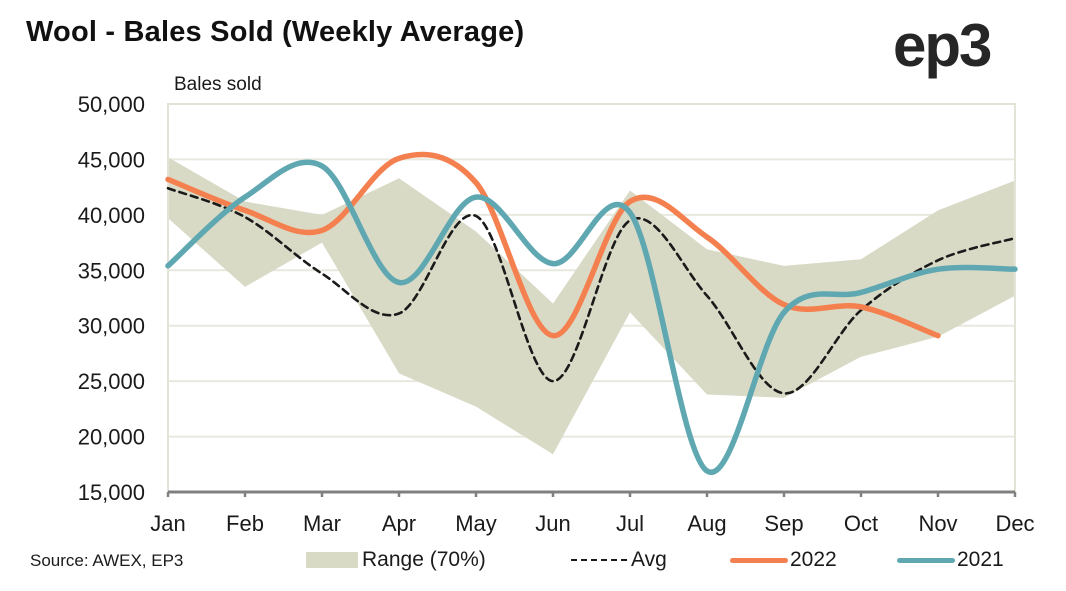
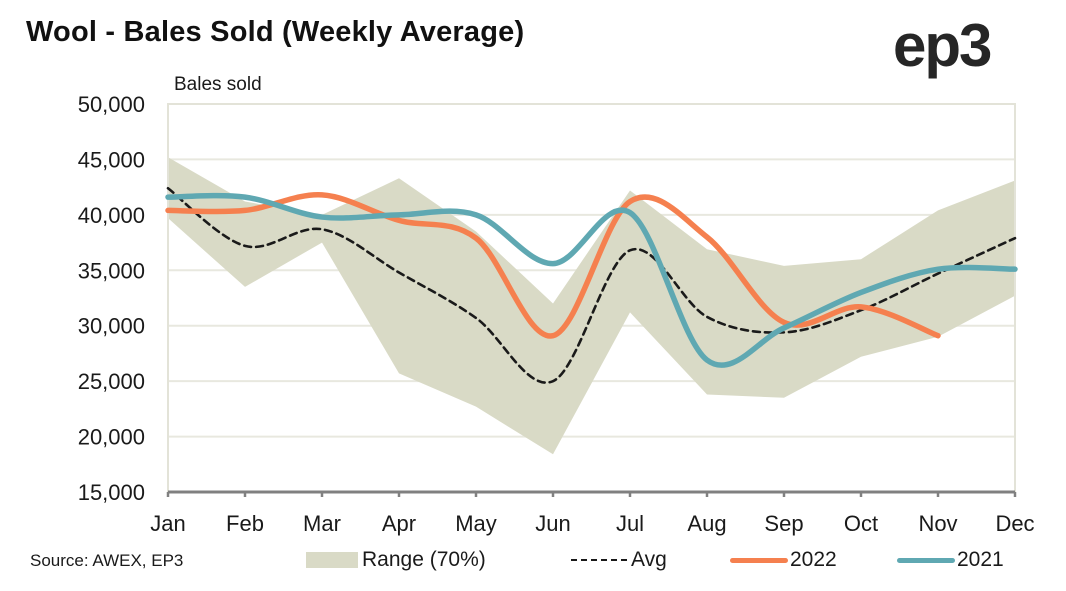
2022/Jan: 43200 -> 40400
2021/Jan: 35400 -> 41600
Avg/Feb: 39800 -> 37200
Avg/Mar: 34700 -> 38700
2022/Mar: 38600 -> 41800
2021/Mar: 44400 -> 39800
Avg/Apr: 31100 -> 34800
2022/Apr: 45100 -> 39500
2021/Apr: 33900 -> 40000
Avg/May: 39900 -> 30700
2022/May: 42900 -> 37900
2021/May: 41600 -> 40000
Avg/Jul: 39500 -> 36800
Avg/Aug: 32700 -> 30800
2021/Aug: 16900 -> 26900
Avg/Sep: 23900 -> 29400
2022/Sep: 31900 -> 30300
2021/Sep: 31200 -> 29800
Avg/Nov: 35900 -> 34700
